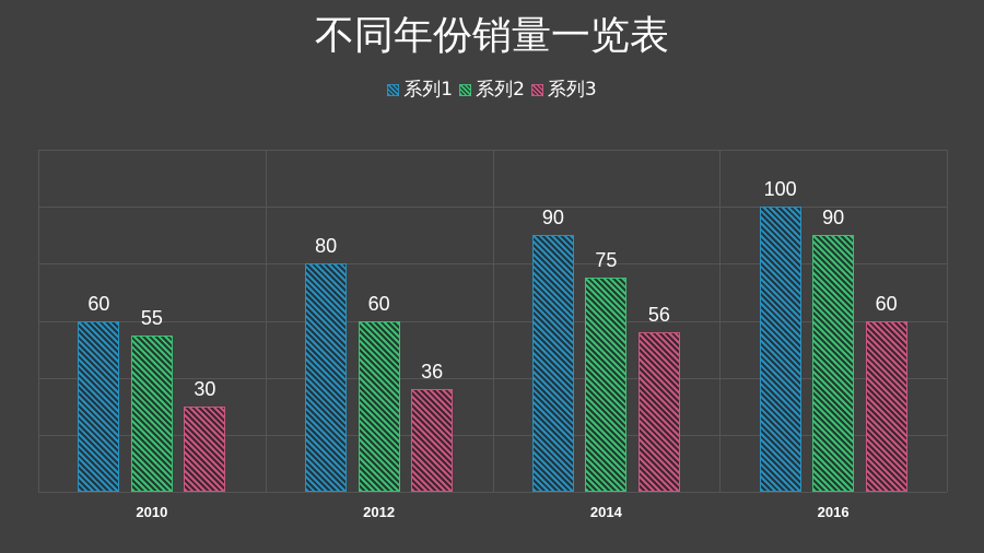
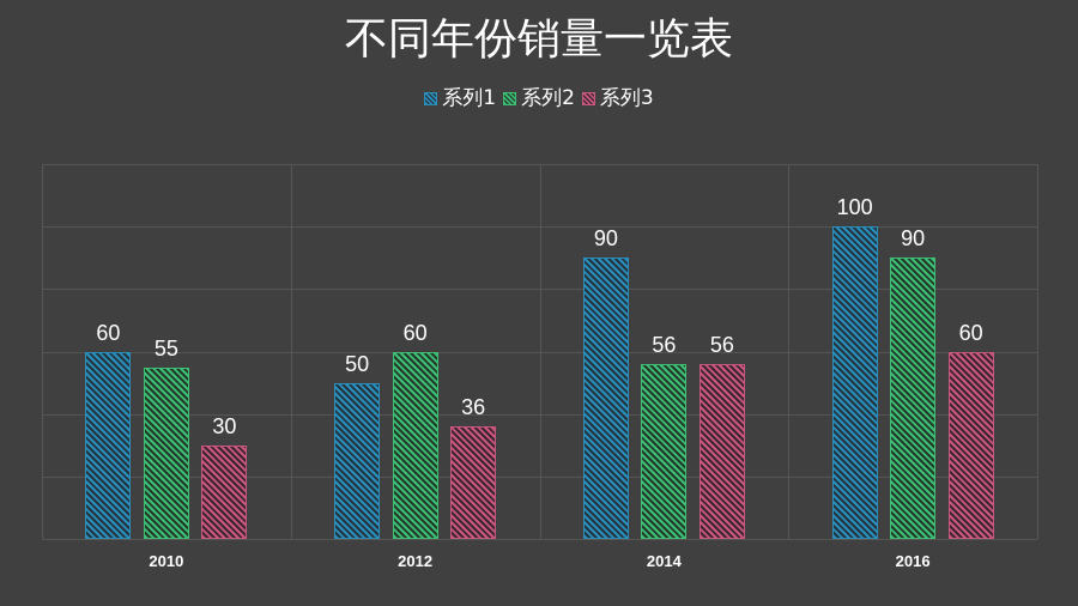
系列1/2012: 80 -> 50
系列2/2014: 75 -> 56
